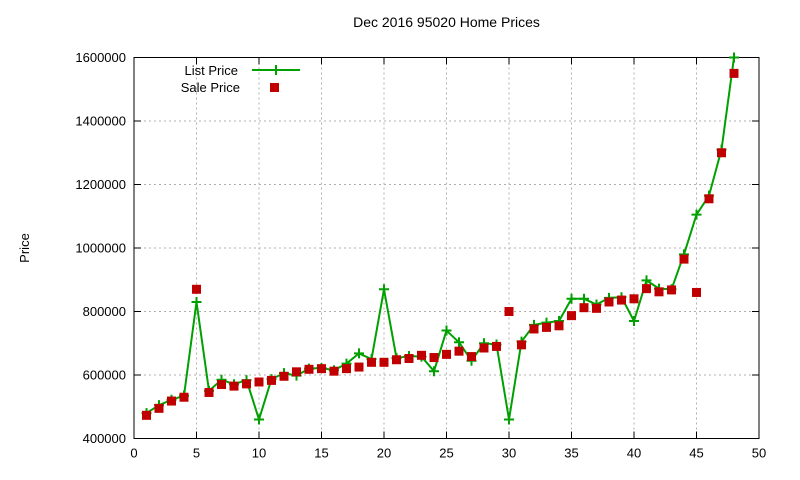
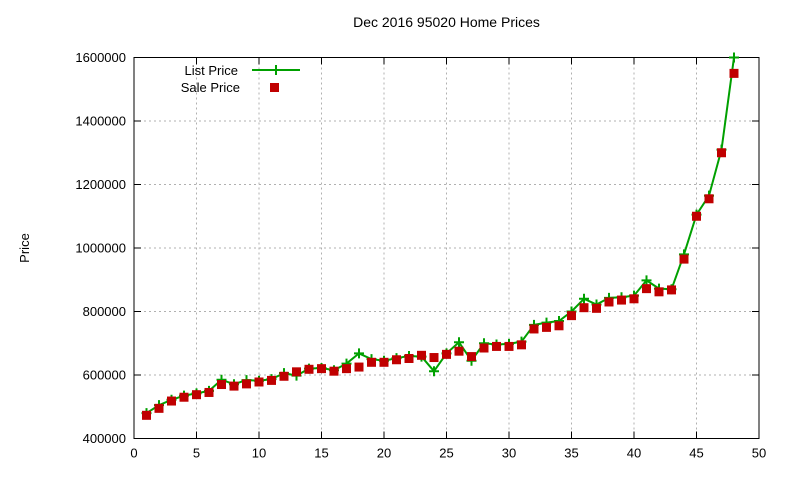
List Price/5: 830000 -> 540000
Sale Price/5: 870000 -> 540000
List Price/10: 460000 -> 580000
List Price/20: 870000 -> 640000
List Price/25: 740000 -> 670000
List Price/30: 460000 -> 700000
Sale Price/30: 800000 -> 690000
List Price/35: 840000 -> 800000
List Price/40: 770000 -> 850000
Sale Price/45: 860000 -> 1100000
